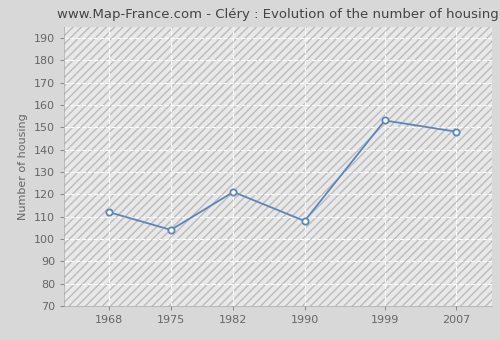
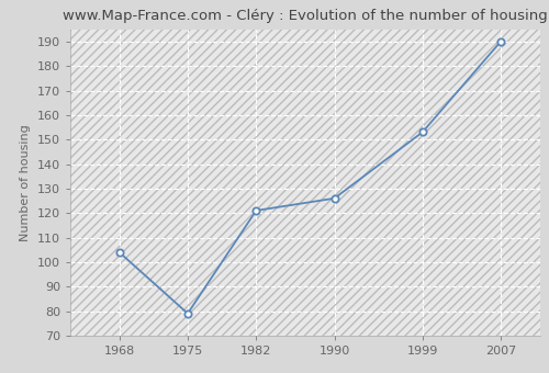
1968: 112 -> 104
1975: 104 -> 79
1990: 108 -> 126
2007: 148 -> 190
